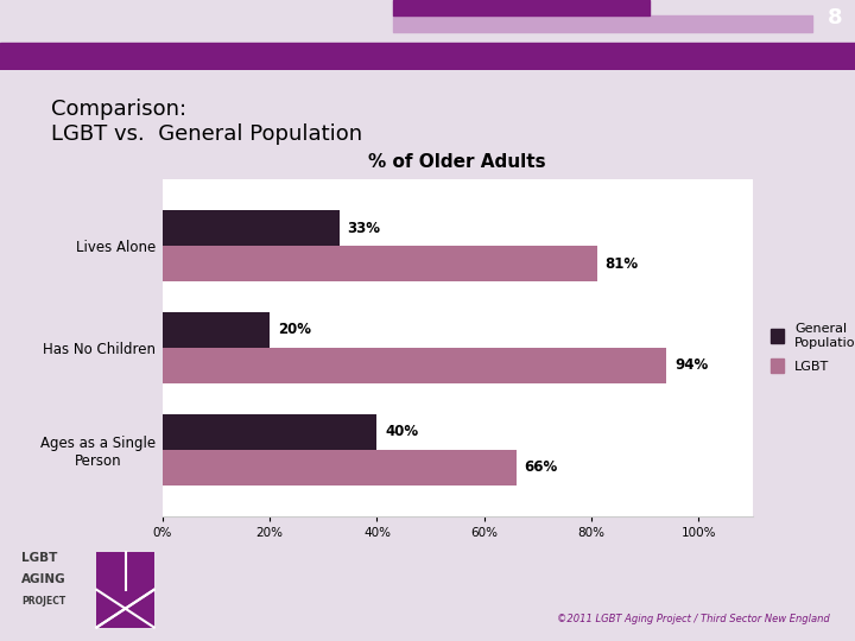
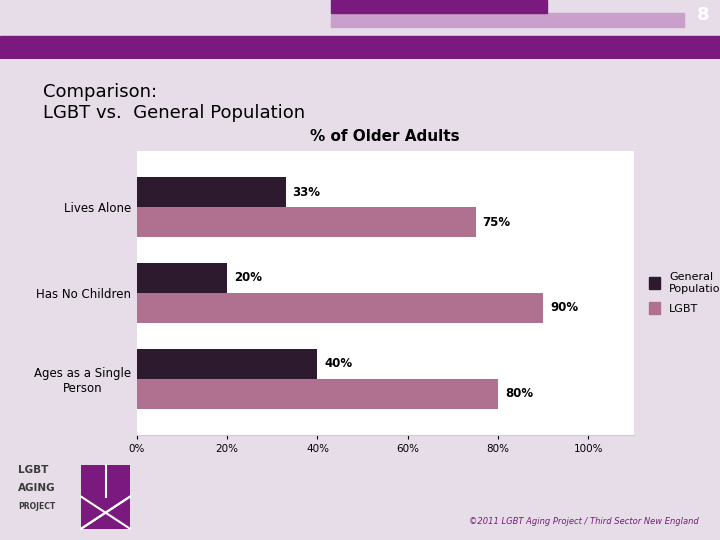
LGBT/Lives Alone: 81% -> 75%
LGBT/Has No Children: 94% -> 90%
LGBT/Ages as a Single Person: 66% -> 80%
